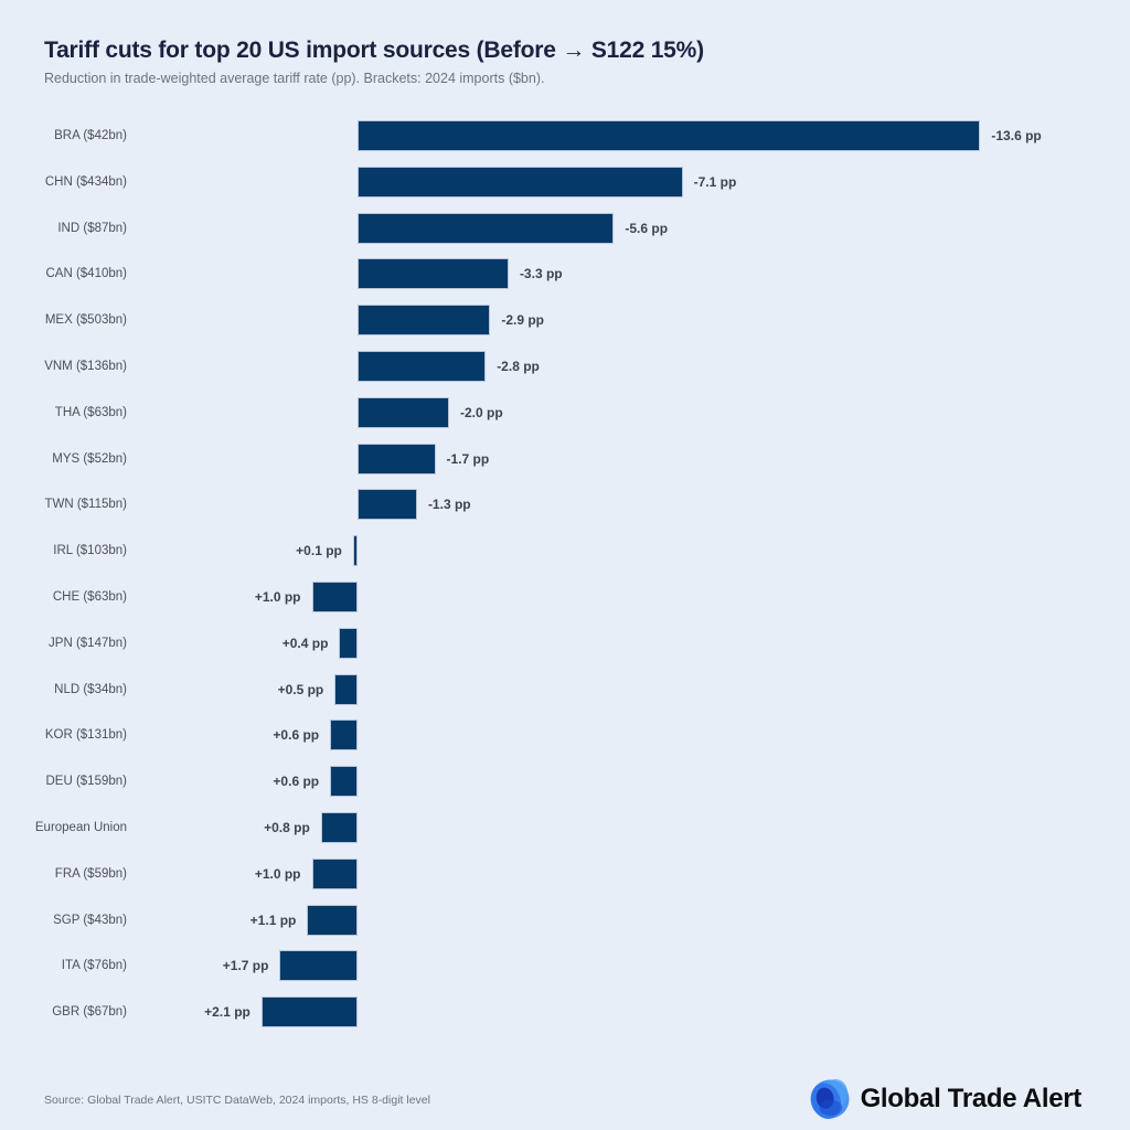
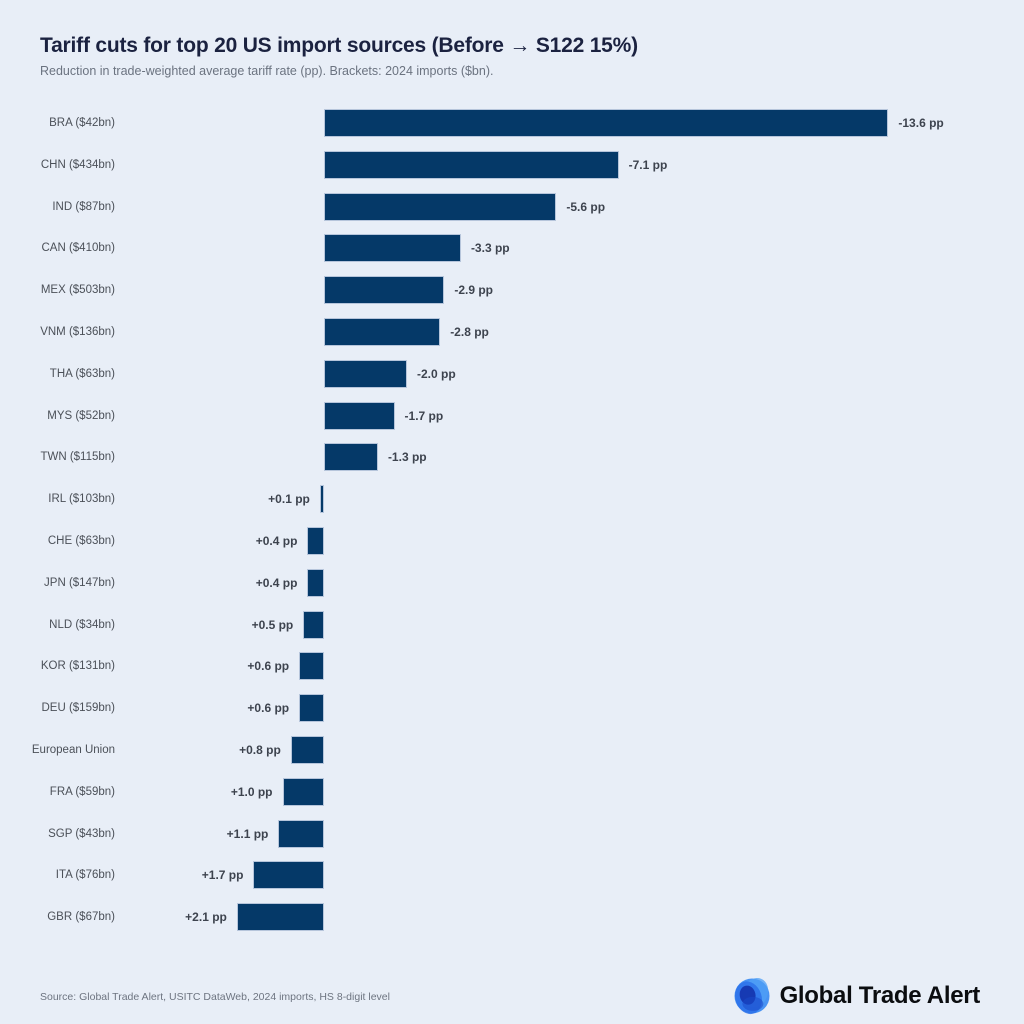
CHE ($63bn): +1.0 -> +0.4
